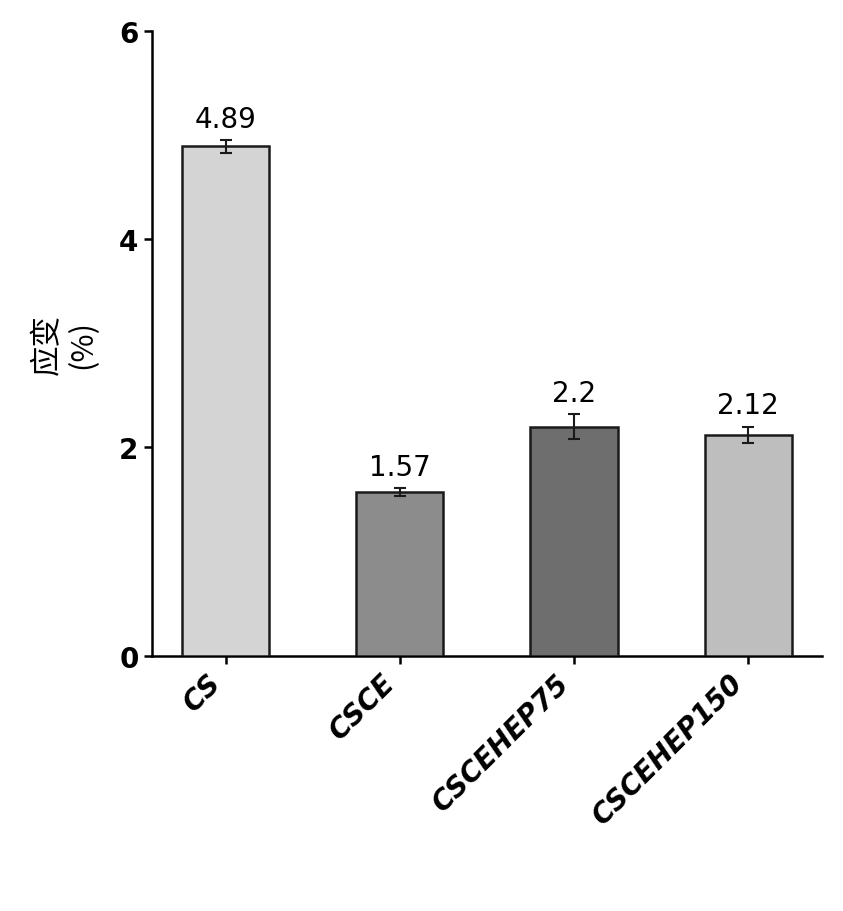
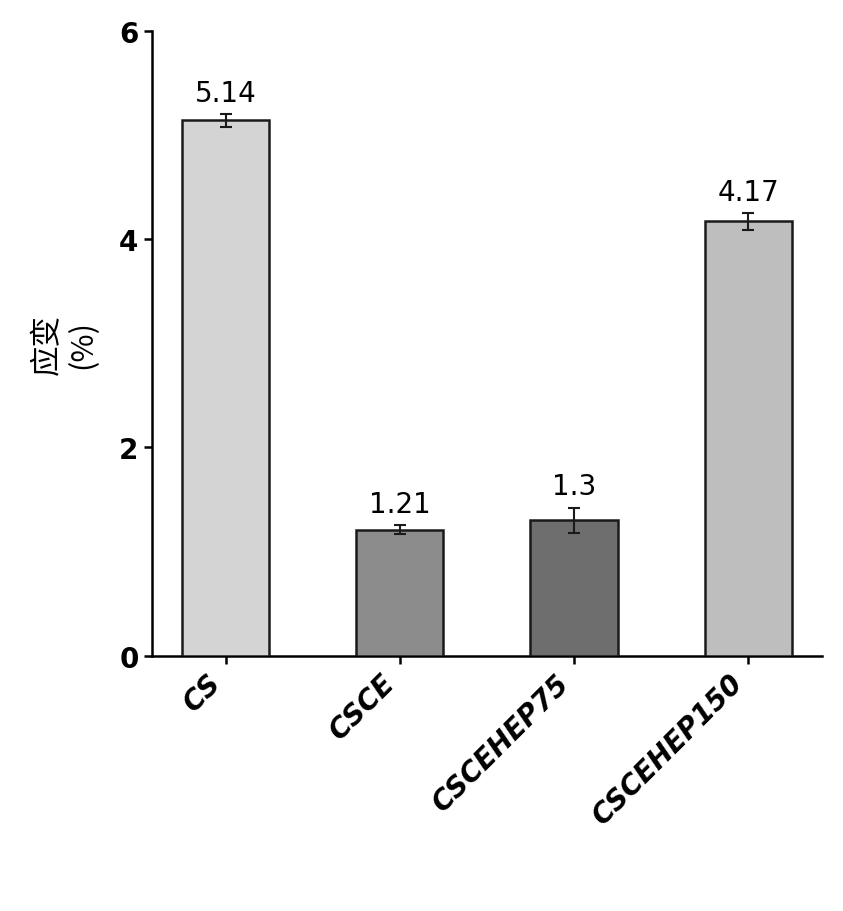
CS: 4.89 -> 5.14
CSCE: 1.57 -> 1.21
CSCEHEP75: 2.2 -> 1.3
CSCEHEP150: 2.12 -> 4.17
